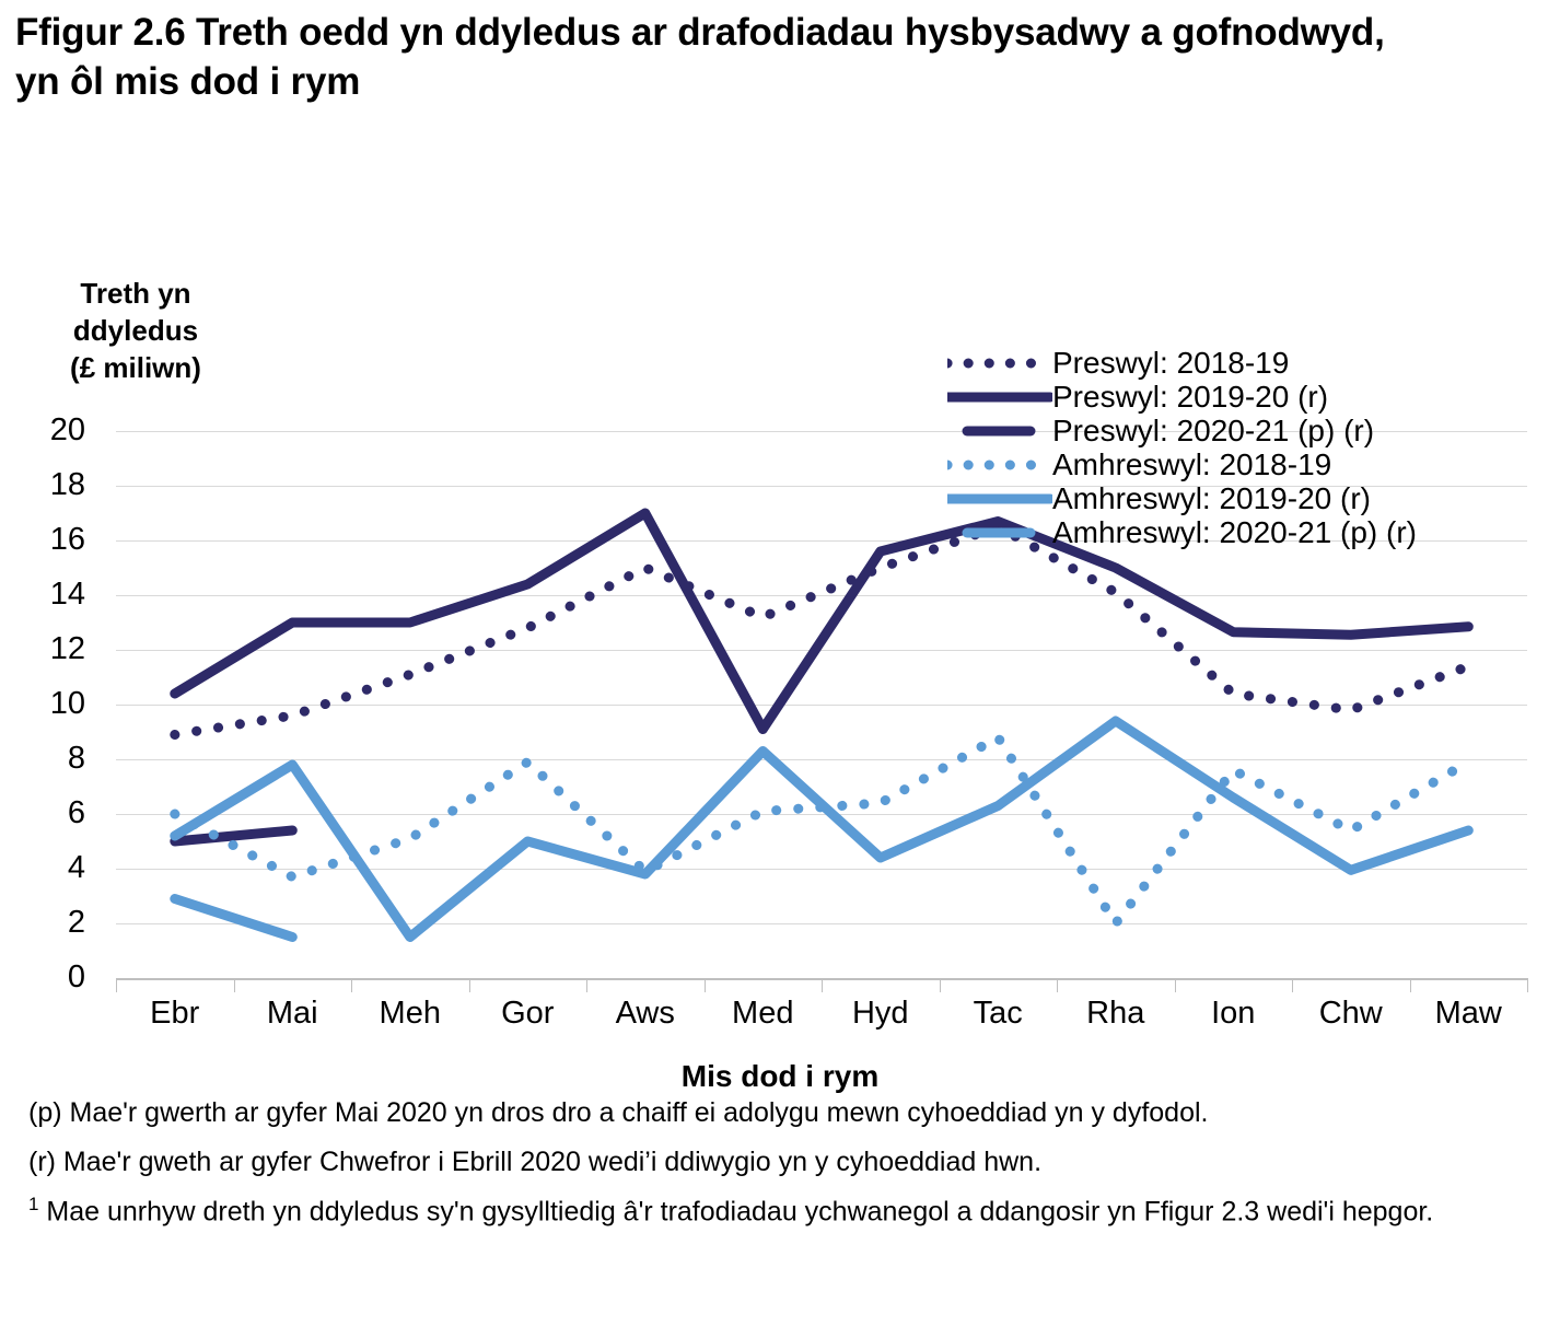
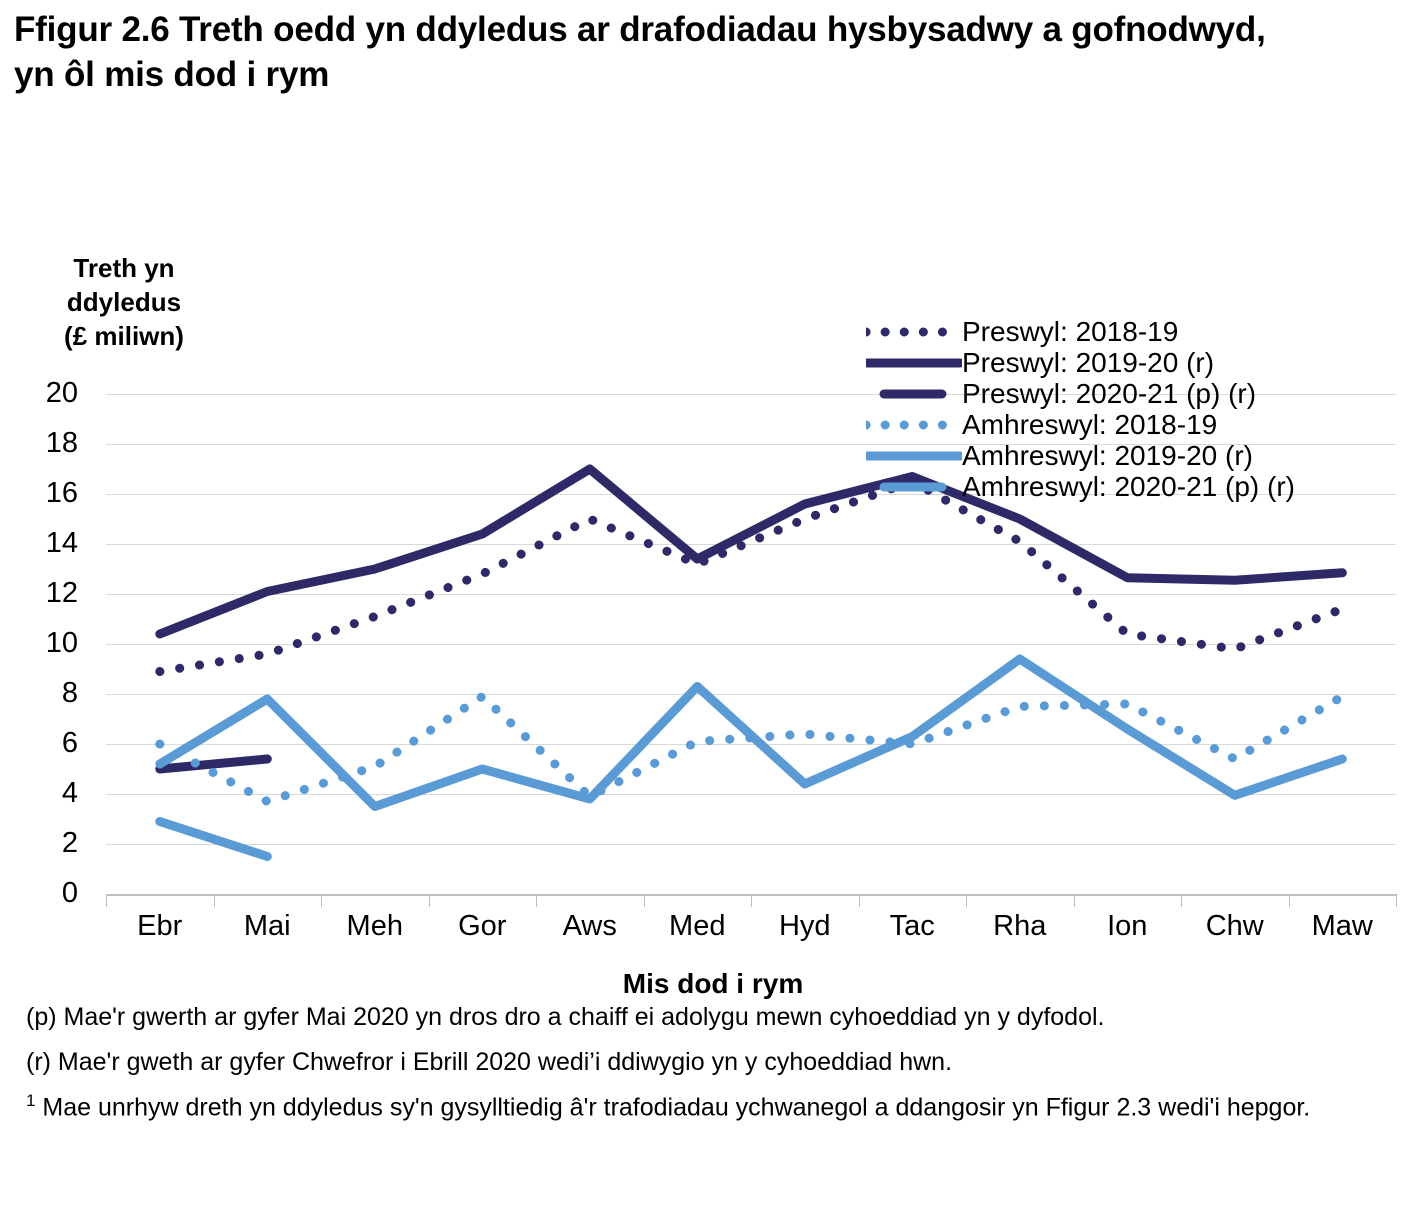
Preswyl: 2019-20 (r)/Mai: 13.0 -> 12.1
Amhreswyl: 2019-20 (r)/Meh: 1.5 -> 3.5
Preswyl: 2019-20 (r)/Med: 9.1 -> 13.4
Amhreswyl: 2018-19/Tac: 8.8 -> 6.0
Amhreswyl: 2018-19/Rha: 2.0 -> 7.5
